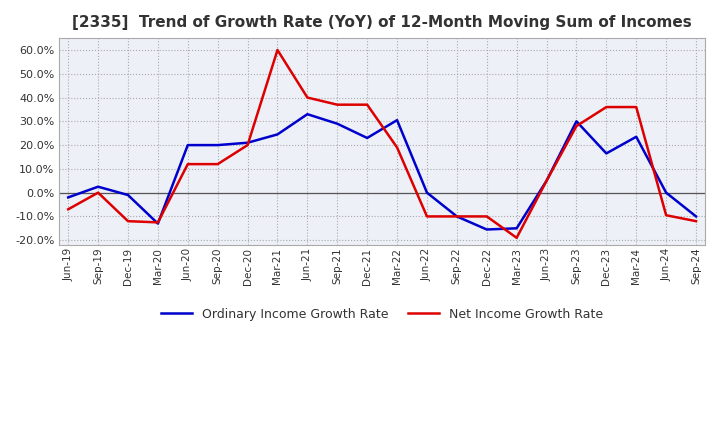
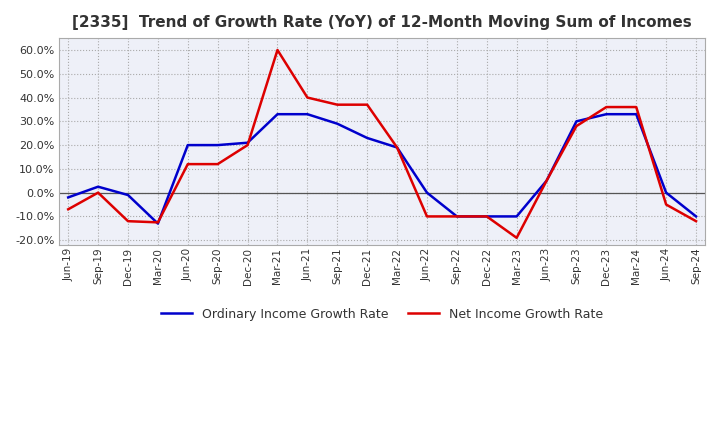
Ordinary Income Growth Rate/Mar-21: 24.5% -> 33.0%
Ordinary Income Growth Rate/Mar-22: 30.5% -> 19.0%
Ordinary Income Growth Rate/Dec-22: -15.5% -> -10.0%
Ordinary Income Growth Rate/Mar-23: -15.0% -> -10.0%
Ordinary Income Growth Rate/Dec-23: 16.5% -> 33.0%
Ordinary Income Growth Rate/Mar-24: 23.5% -> 33.0%
Net Income Growth Rate/Jun-24: -9.5% -> -5.0%
